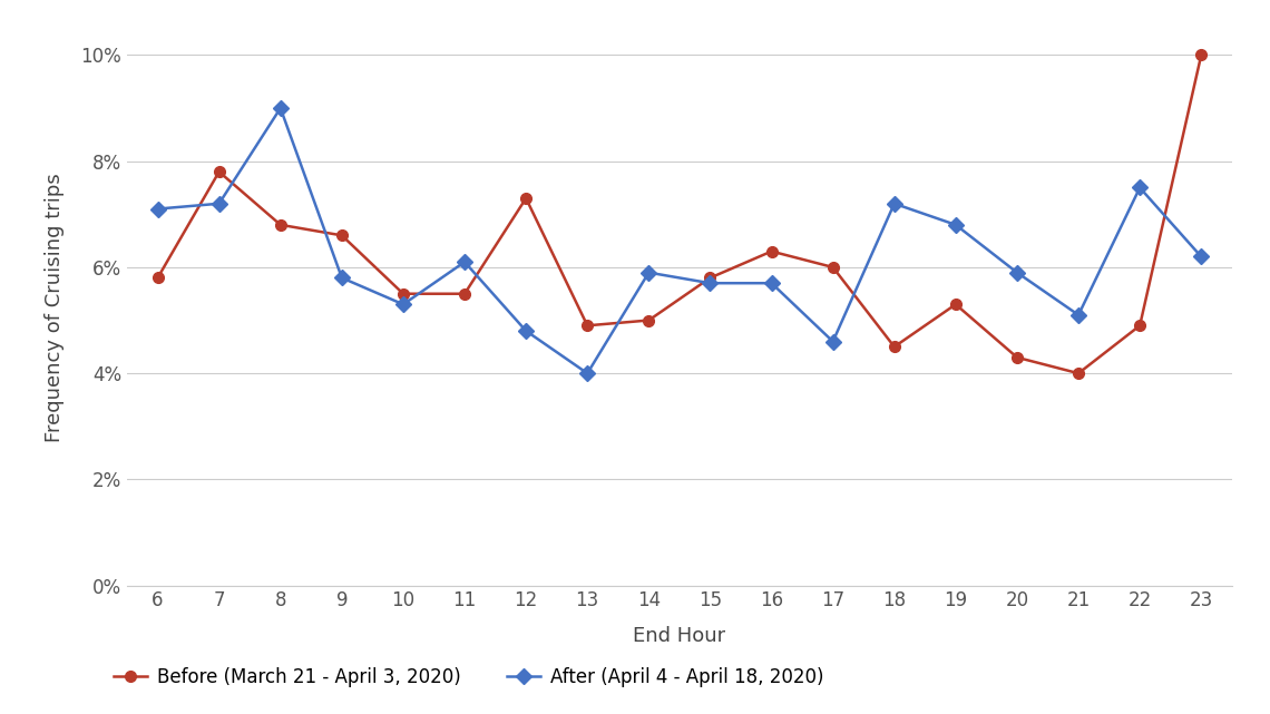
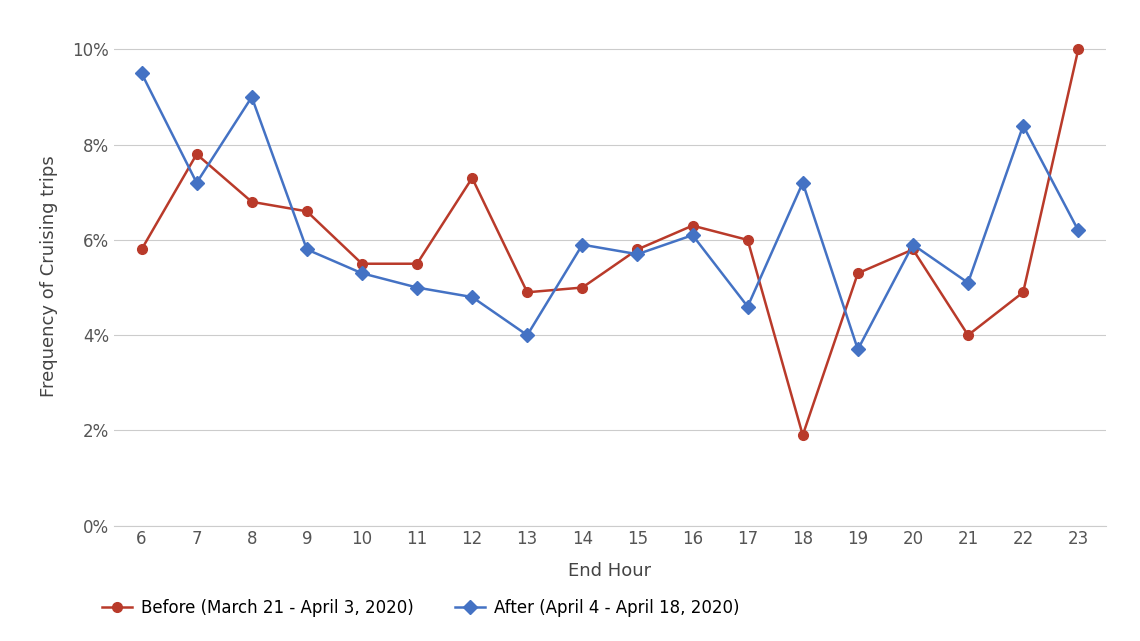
After (April 4 - April 18, 2020)/6: 7.1% -> 9.5%
After (April 4 - April 18, 2020)/11: 6.1% -> 5.0%
After (April 4 - April 18, 2020)/16: 5.7% -> 6.1%
Before (March 21 - April 3, 2020)/18: 4.5% -> 1.9%
After (April 4 - April 18, 2020)/19: 6.8% -> 3.7%
Before (March 21 - April 3, 2020)/20: 4.3% -> 5.8%
After (April 4 - April 18, 2020)/22: 7.5% -> 8.4%
